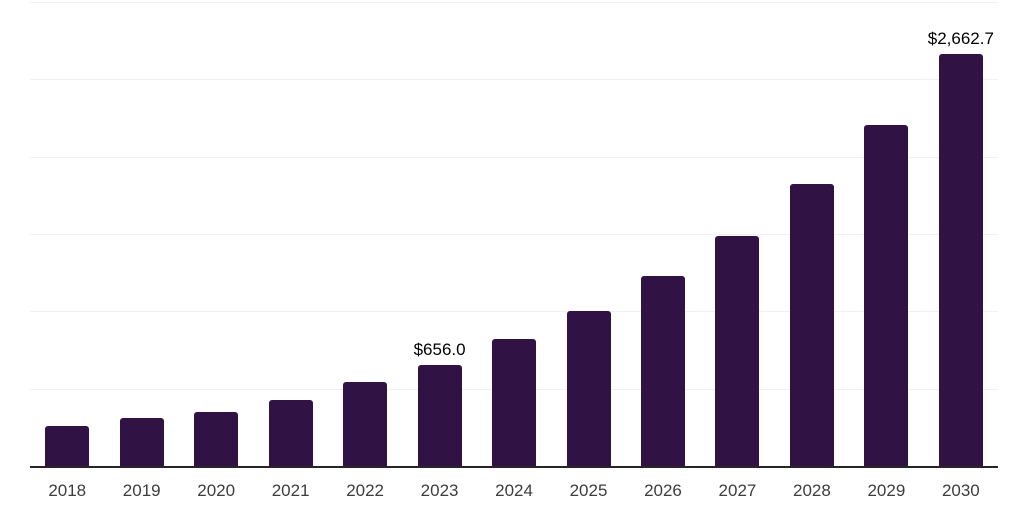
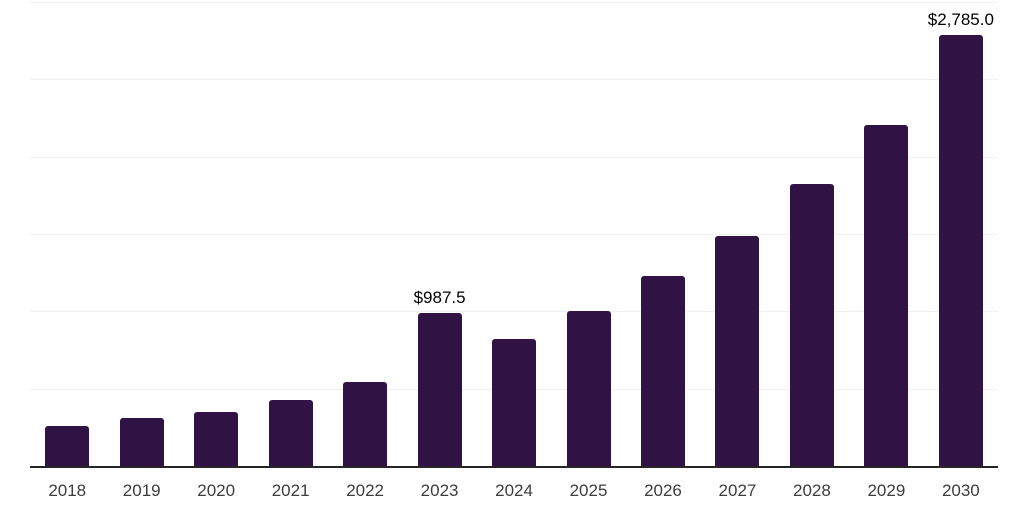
2023: $656.0 -> $987.5
2030: $2,662.7 -> $2,785.0
